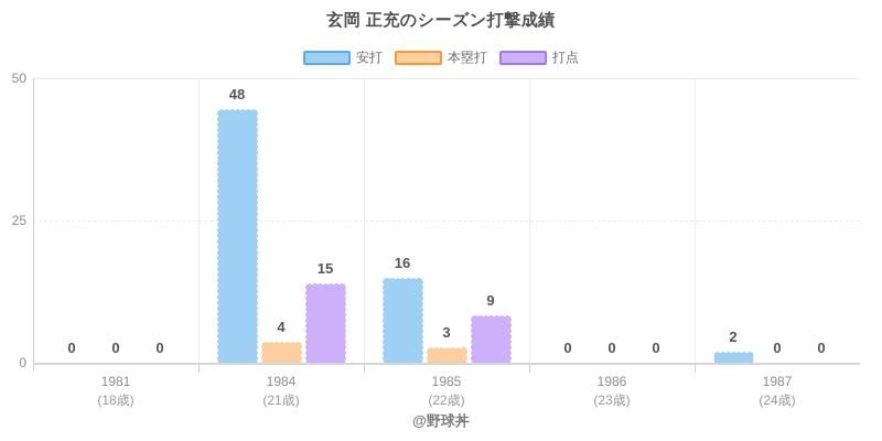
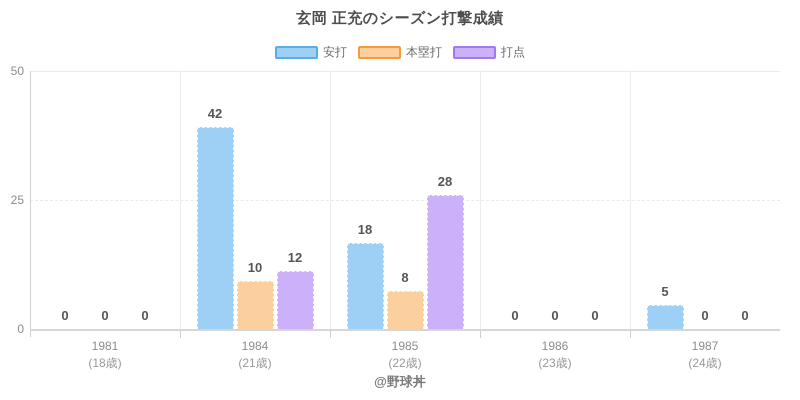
安打/1984: 48 -> 42
本塁打/1984: 4 -> 10
打点/1984: 15 -> 12
安打/1985: 16 -> 18
本塁打/1985: 3 -> 8
打点/1985: 9 -> 28
安打/1987: 2 -> 5
